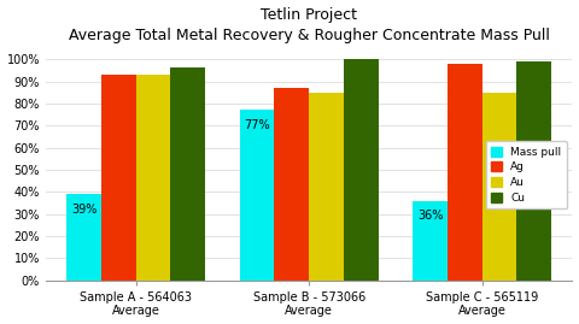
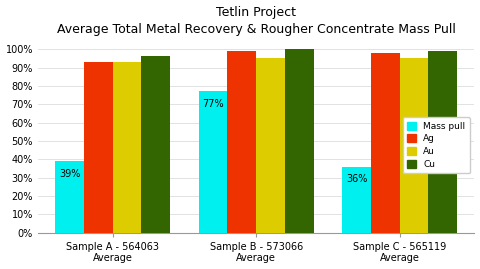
Ag/Sample B - 573066 Average: 87% -> 99%
Au/Sample B - 573066 Average: 85% -> 95%
Au/Sample C - 565119 Average: 85% -> 95%
